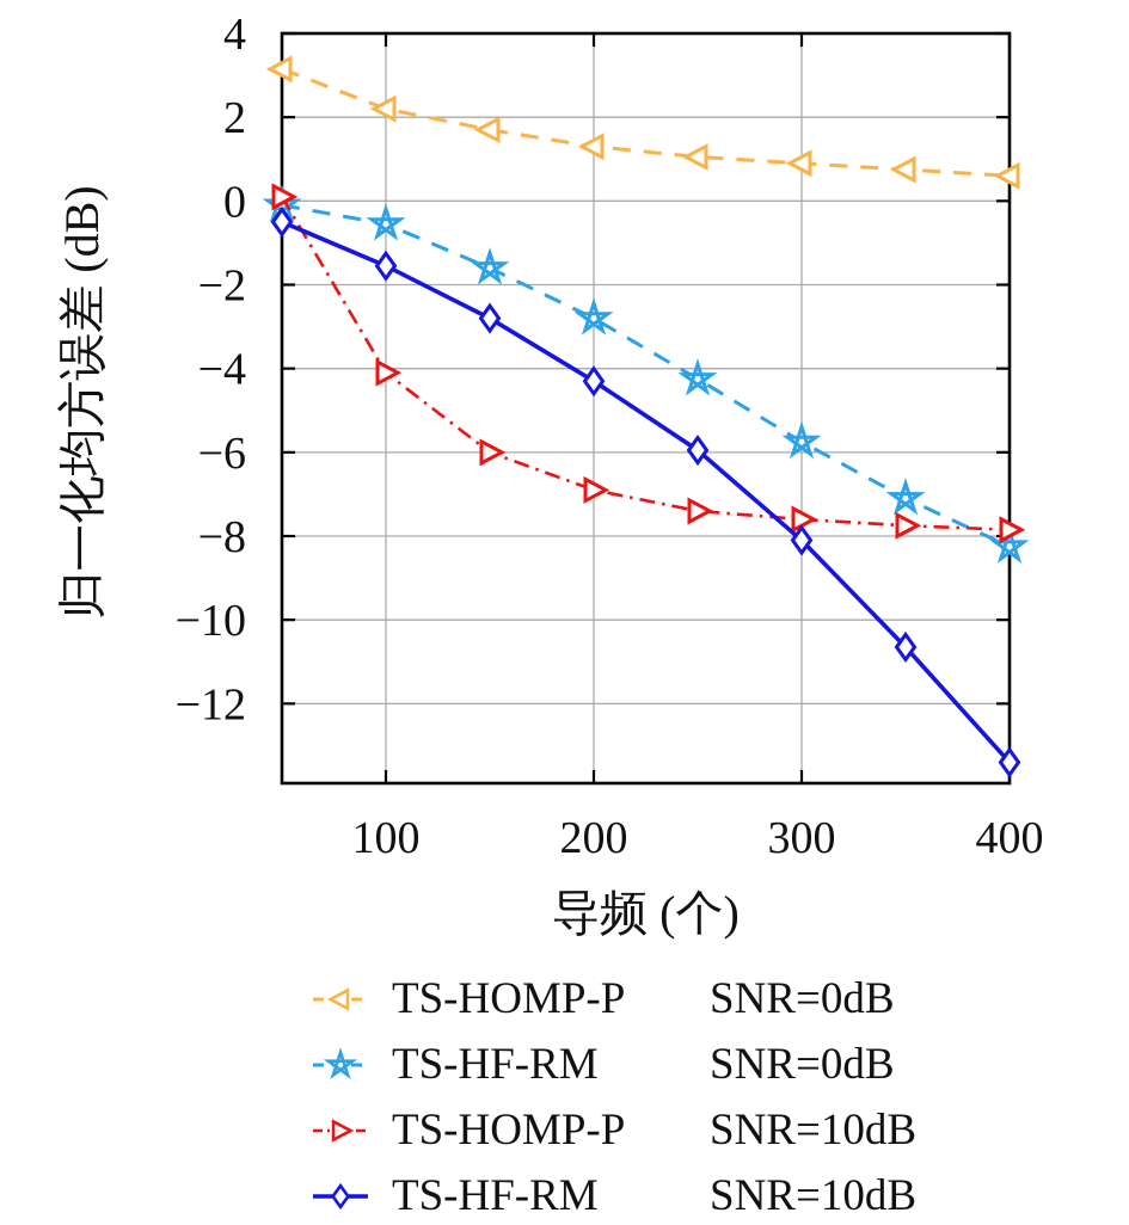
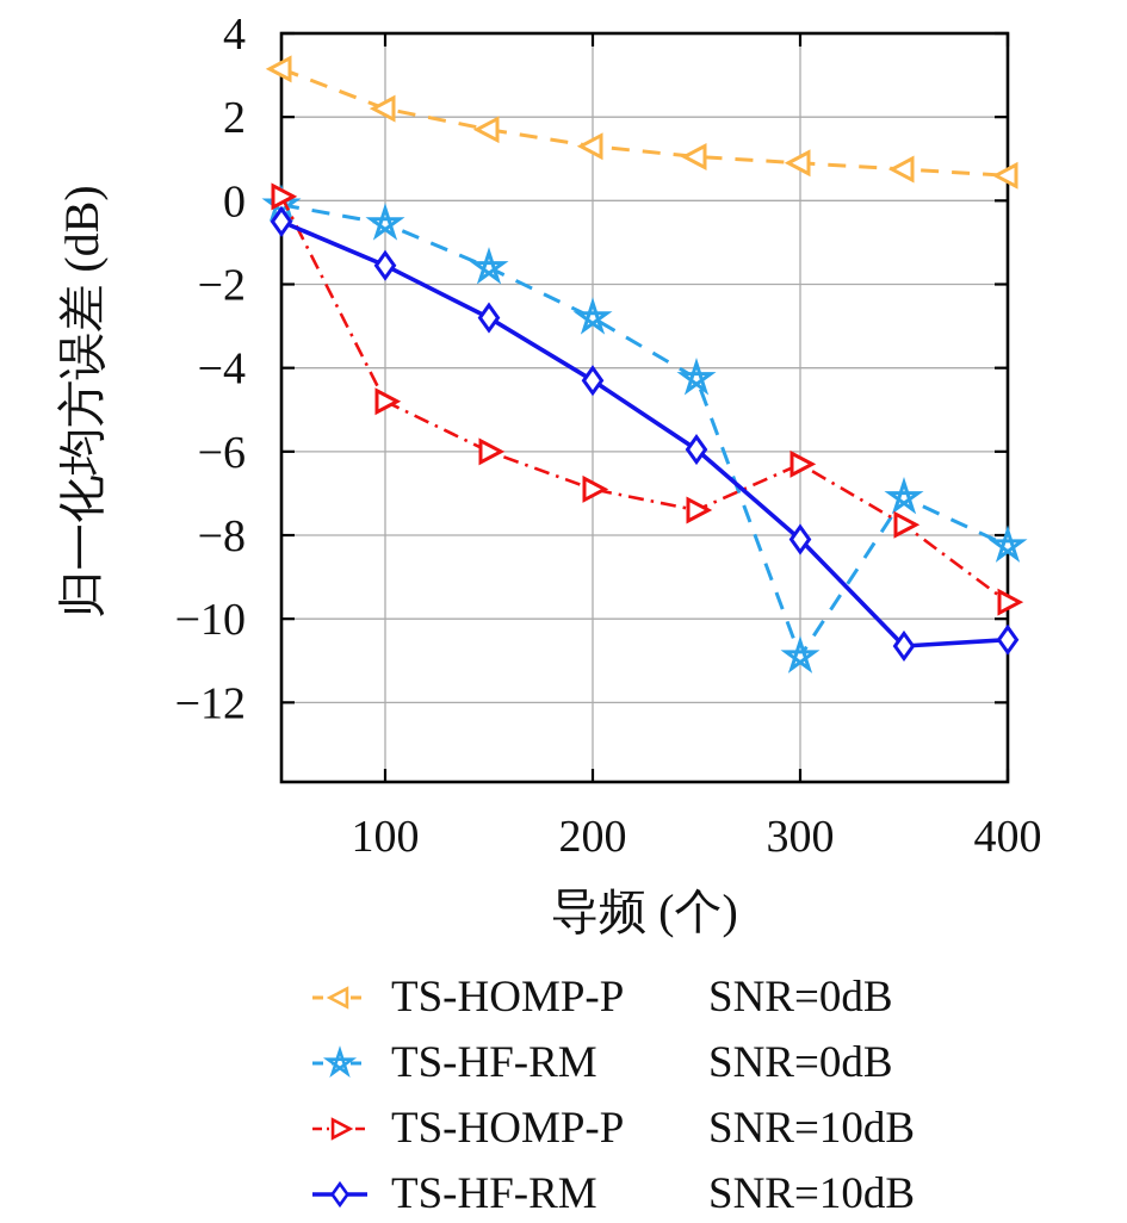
TS-HOMP-P SNR=10dB/100: -4.1 -> -4.8
TS-HF-RM SNR=0dB/300: -5.8 -> -10.9
TS-HOMP-P SNR=10dB/300: -7.6 -> -6.3
TS-HOMP-P SNR=10dB/400: -7.8 -> -9.6
TS-HF-RM SNR=10dB/400: -13.4 -> -10.5
